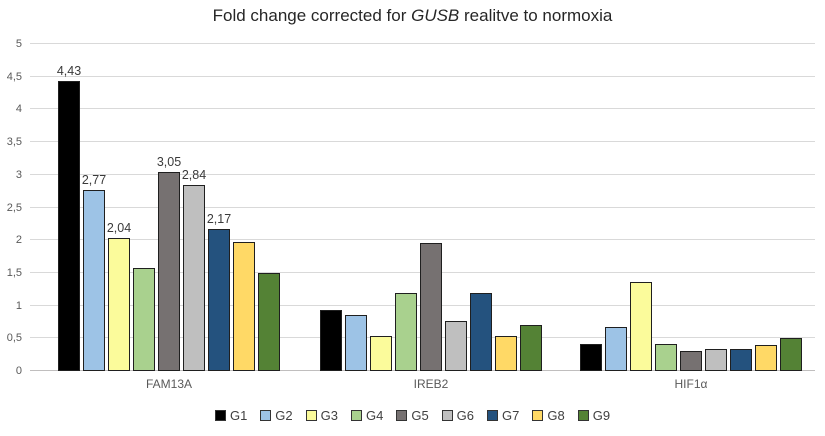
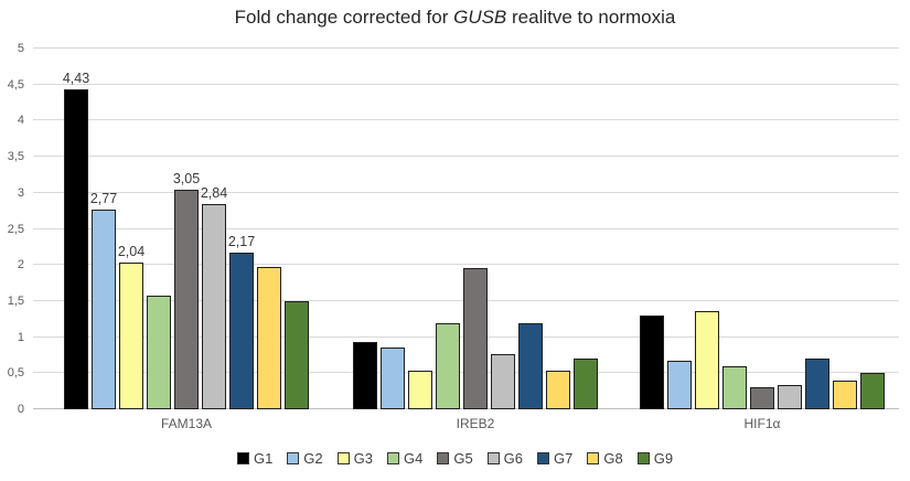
G1/HIF1α: 0.4 -> 1.3
G4/HIF1α: 0.4 -> 0.6
G7/HIF1α: 0.3 -> 0.7
